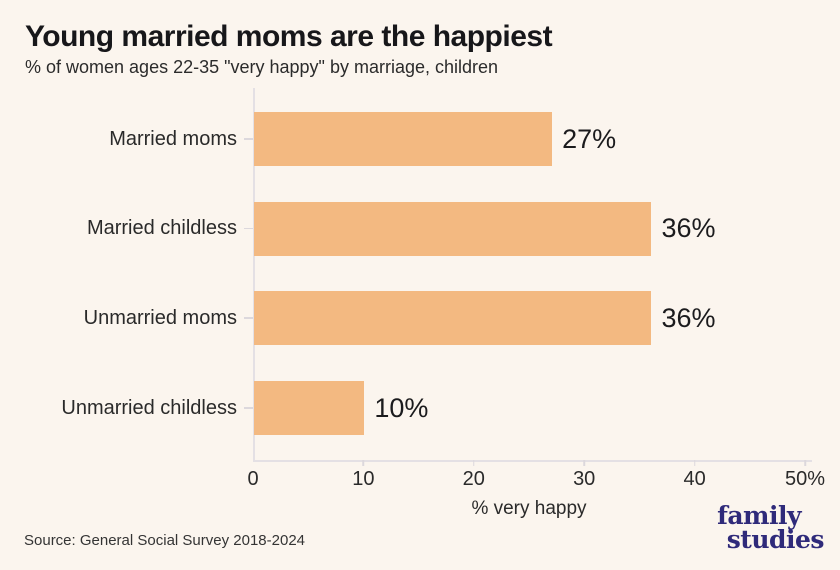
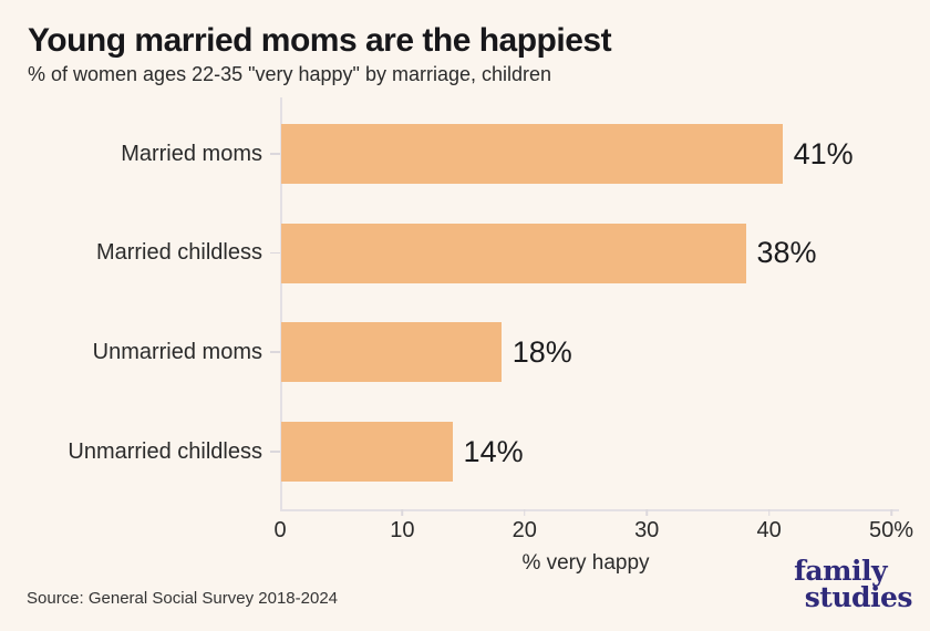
Married moms: 27% -> 41%
Married childless: 36% -> 38%
Unmarried moms: 36% -> 18%
Unmarried childless: 10% -> 14%
